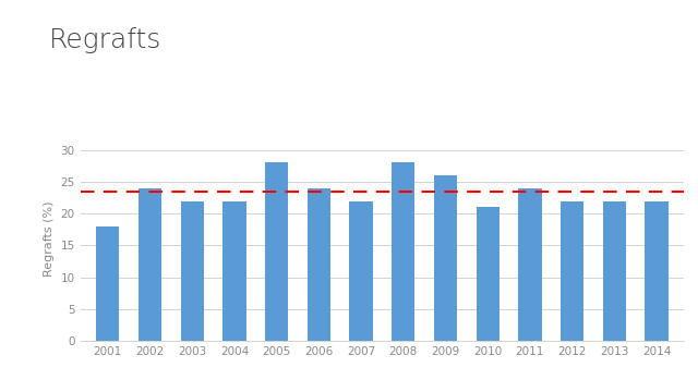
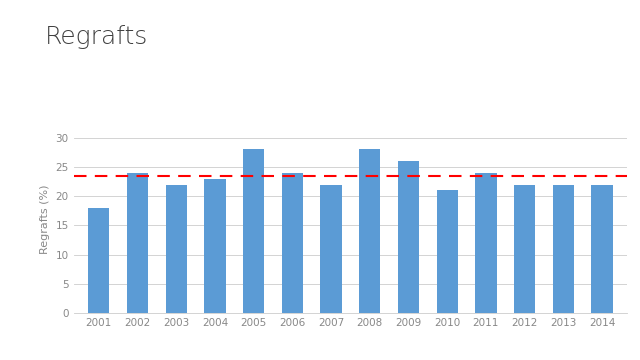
2004: 22 -> 23
